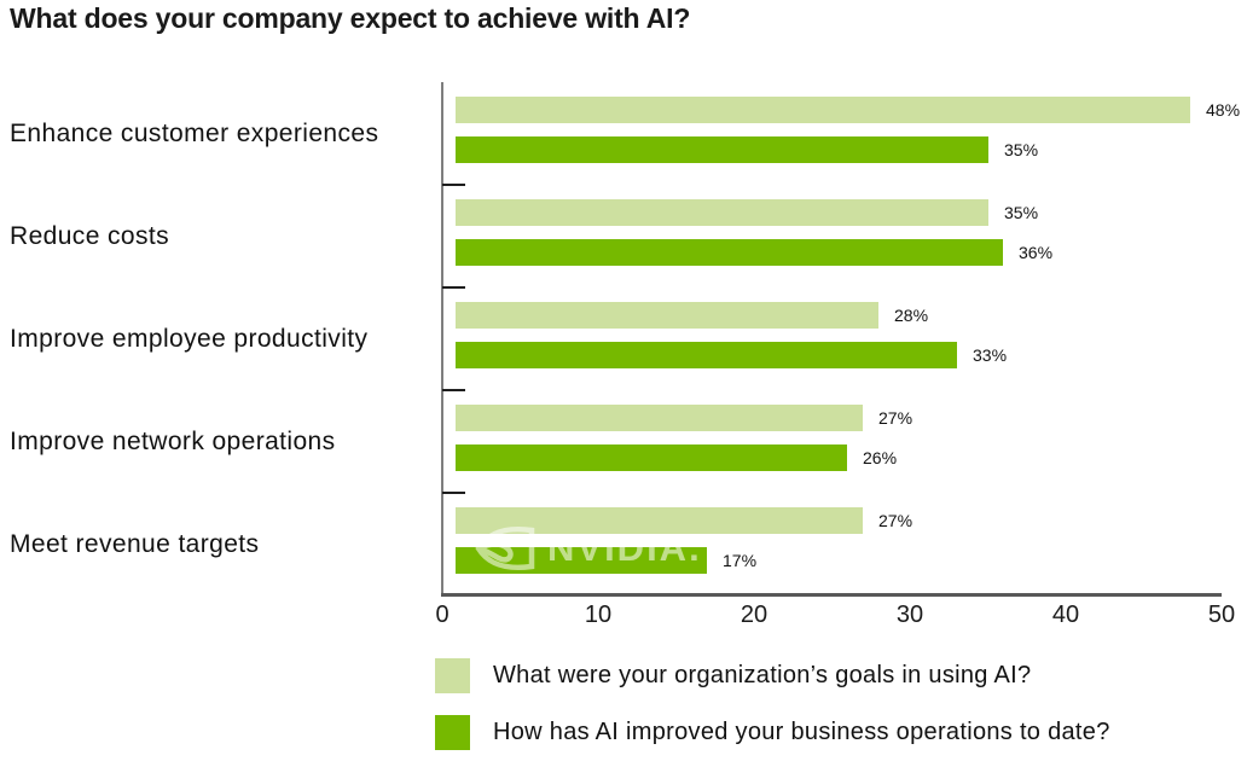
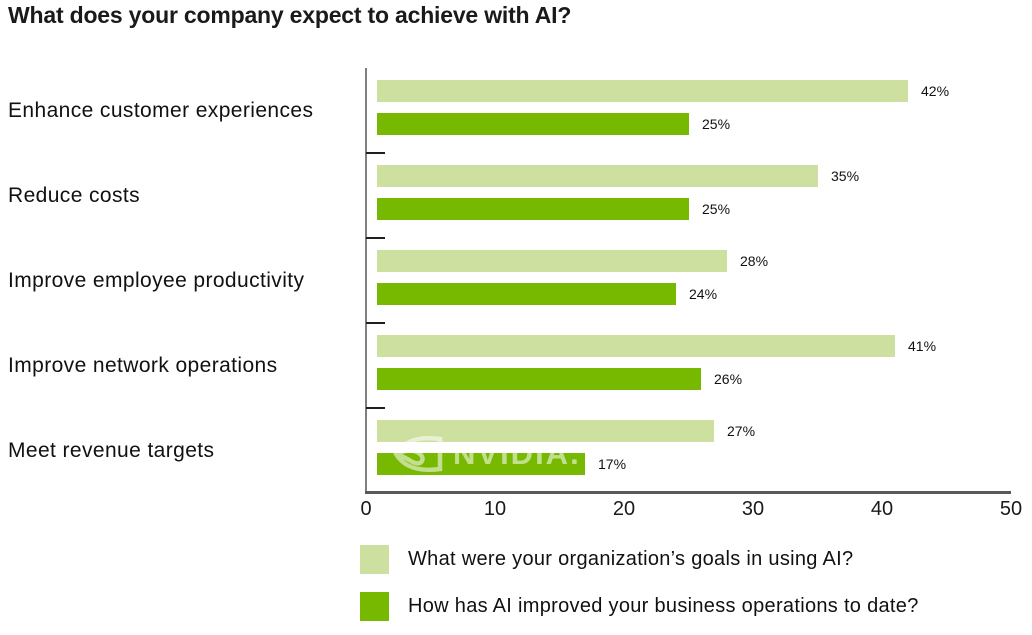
What were your organization’s goals in using AI?/Enhance customer experiences: 48% -> 42%
How has AI improved your business operations to date?/Enhance customer experiences: 35% -> 25%
How has AI improved your business operations to date?/Reduce costs: 36% -> 25%
How has AI improved your business operations to date?/Improve employee productivity: 33% -> 24%
What were your organization’s goals in using AI?/Improve network operations: 27% -> 41%
